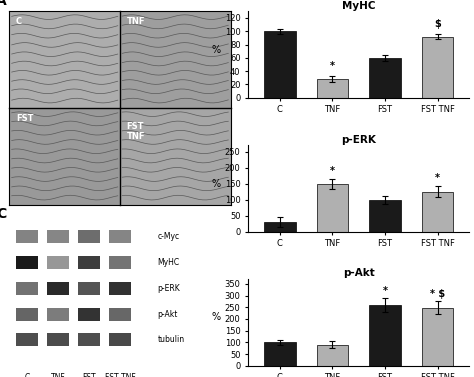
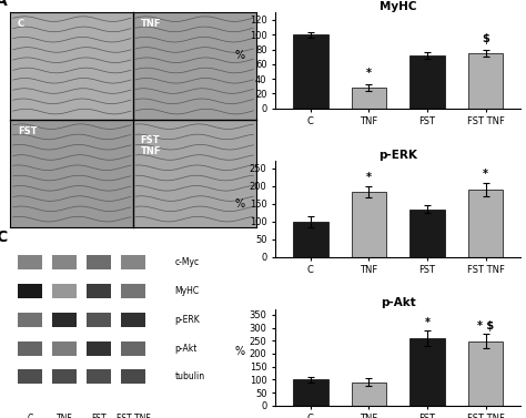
MyHC/FST: 60 -> 72
MyHC/FST TNF: 92 -> 75
p-ERK/C: 30 -> 100
p-ERK/TNF: 150 -> 183
p-ERK/FST: 100 -> 135
p-ERK/FST TNF: 125 -> 190
